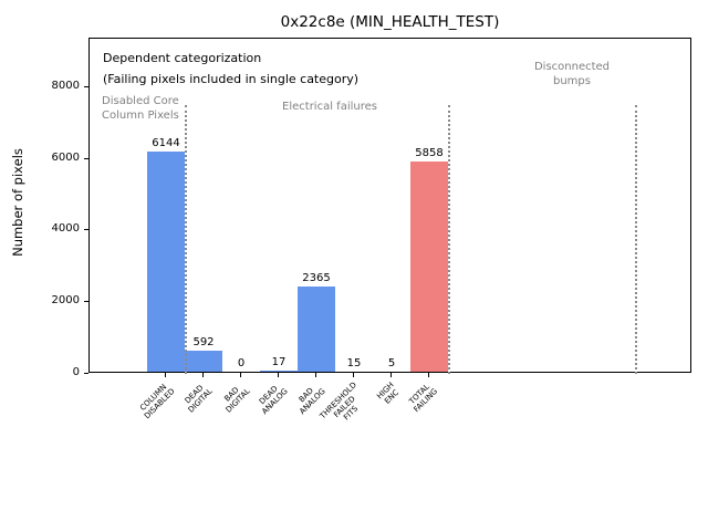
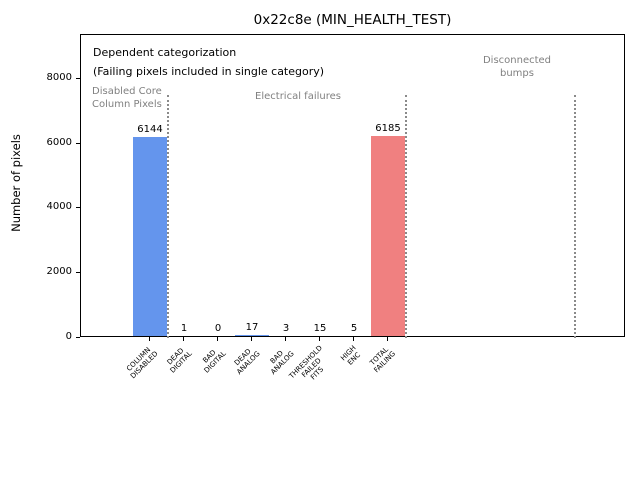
DEAD DIGITAL: 592 -> 1
BAD ANALOG: 2365 -> 3
TOTAL FAILING: 5858 -> 6185
